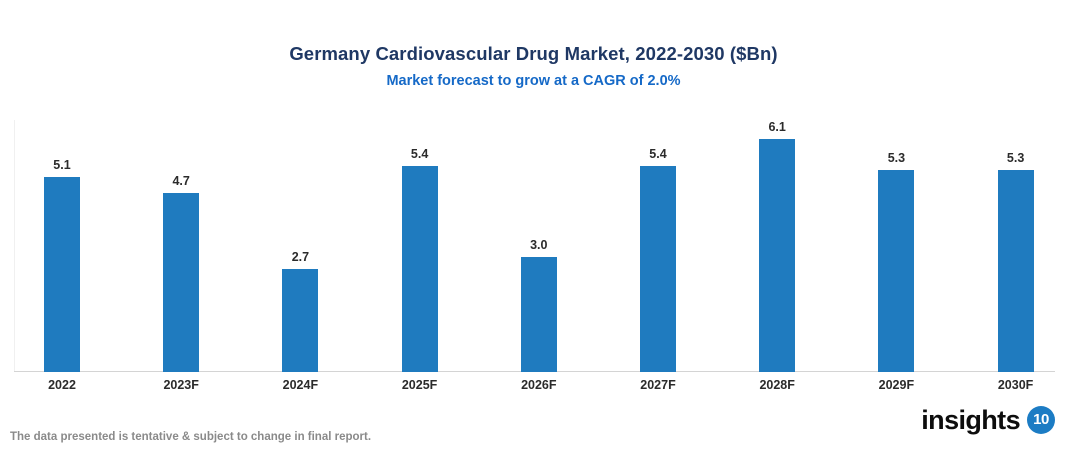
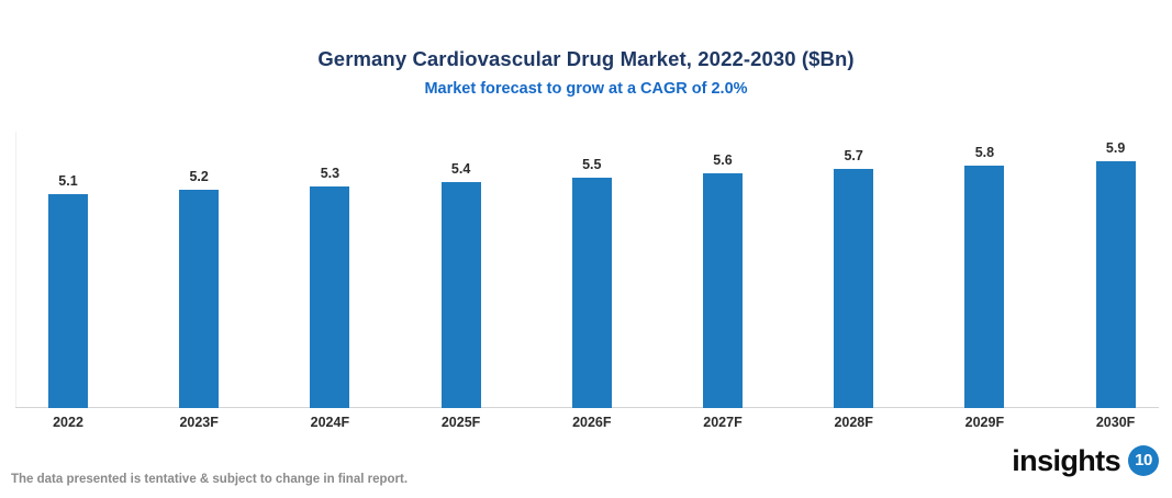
2023F: 4.7 -> 5.2
2024F: 2.7 -> 5.3
2026F: 3.0 -> 5.5
2027F: 5.4 -> 5.6
2028F: 6.1 -> 5.7
2029F: 5.3 -> 5.8
2030F: 5.3 -> 5.9
